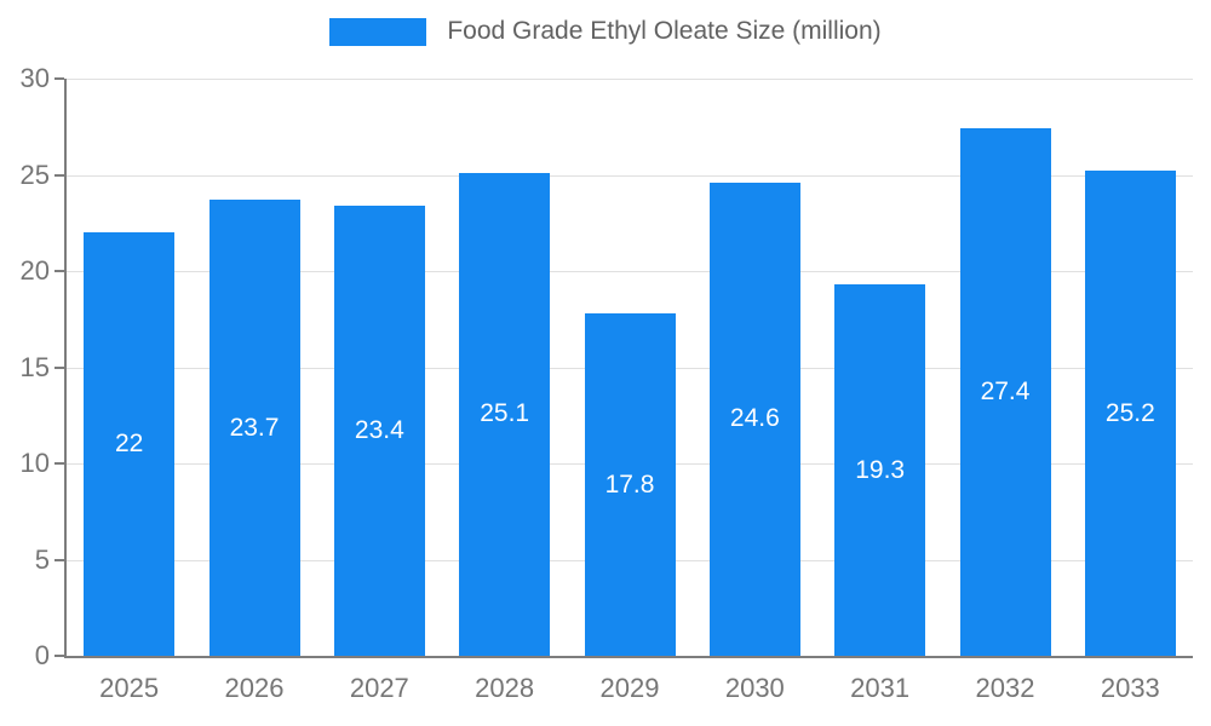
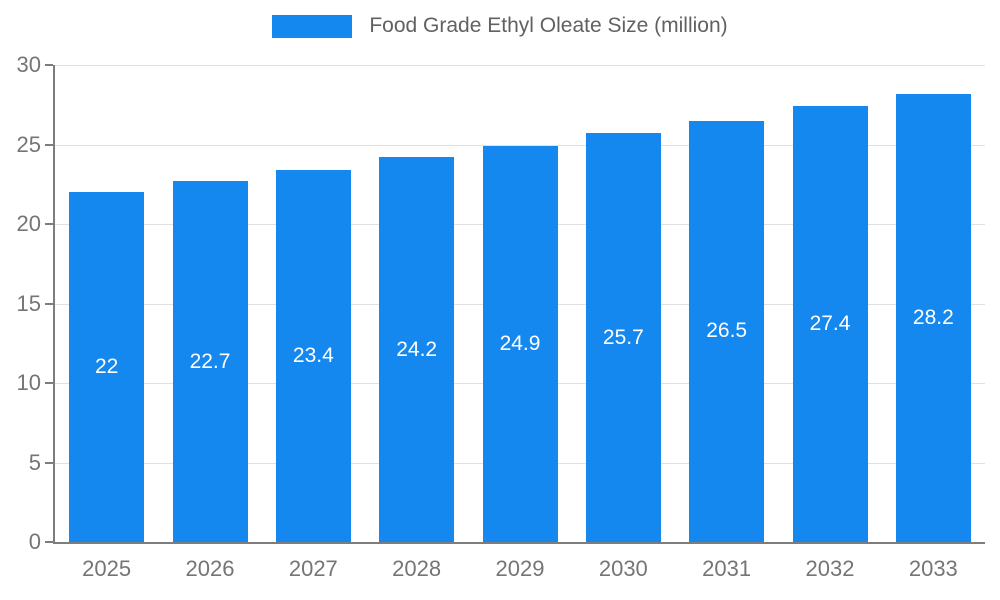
2026: 23.7 -> 22.7
2028: 25.1 -> 24.2
2029: 17.8 -> 24.9
2030: 24.6 -> 25.7
2031: 19.3 -> 26.5
2033: 25.2 -> 28.2
